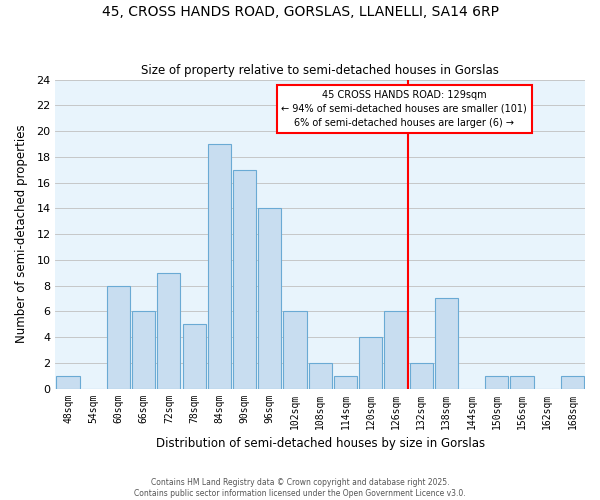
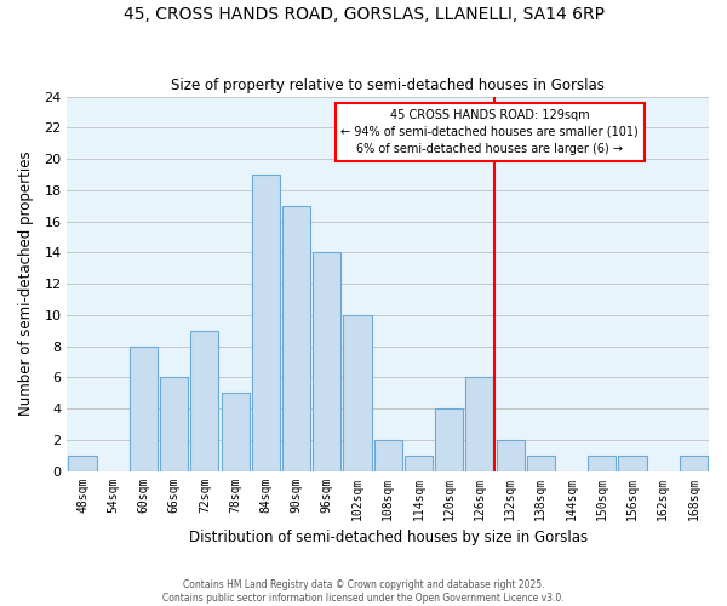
102sqm: 6 -> 10
138sqm: 7 -> 1
